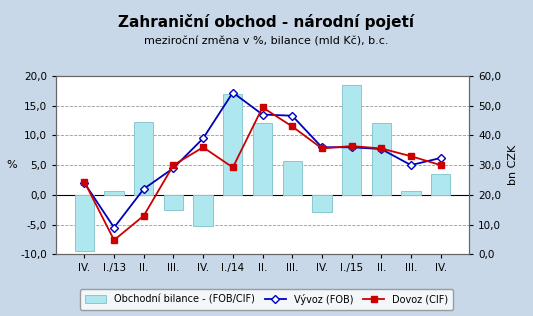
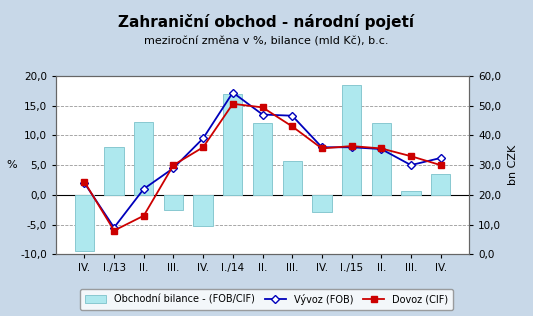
Obchodní bilance - (FOB/CIF)/I./13: 0,6 -> 8,0
Dovoz (CIF)/I./13: -7,6 -> -6,0
Dovoz (CIF)/I./14: 4,6 -> 15,3
